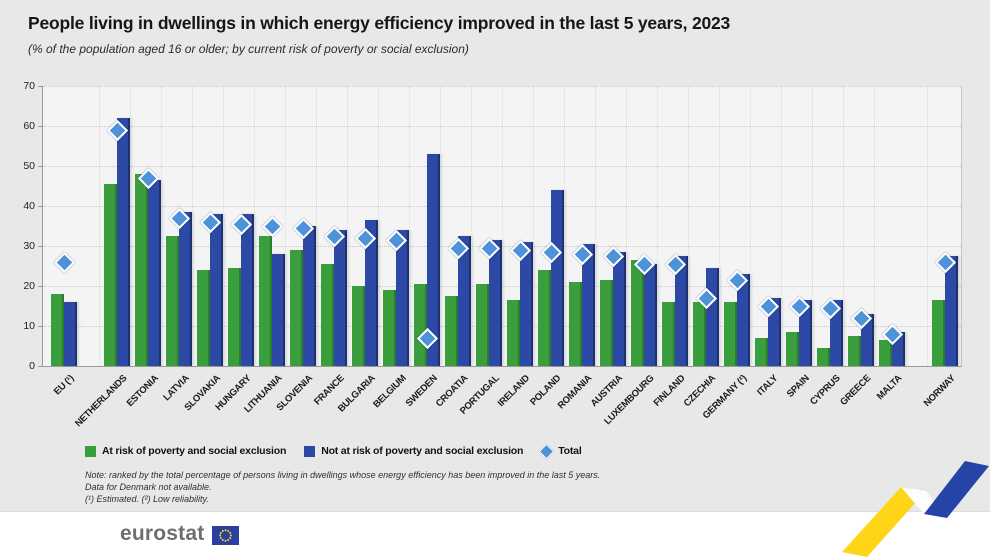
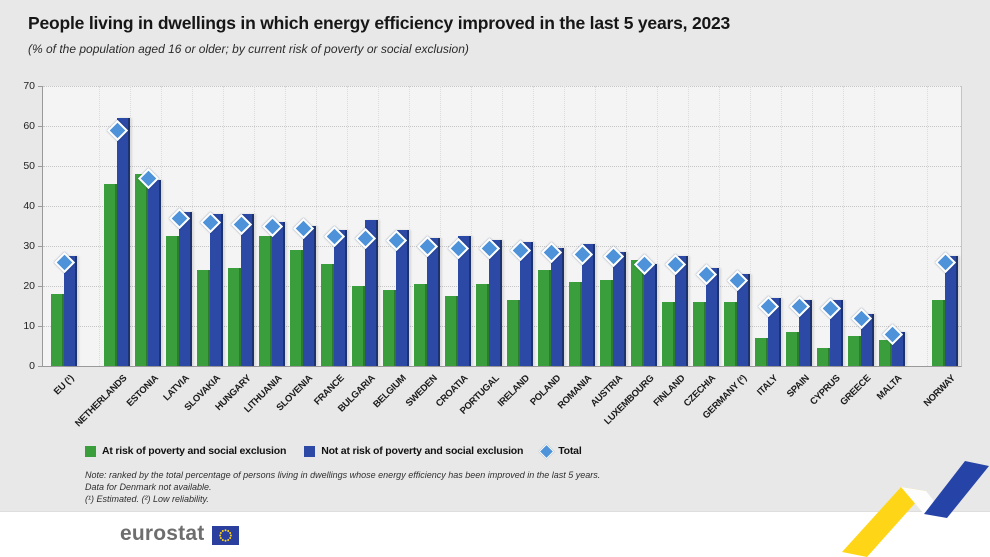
Not at risk of poverty and social exclusion/EU (¹): 16 -> 28
Not at risk of poverty and social exclusion/LITHUANIA: 28 -> 36
Not at risk of poverty and social exclusion/SWEDEN: 53 -> 32
Total/SWEDEN: 7 -> 30
Not at risk of poverty and social exclusion/POLAND: 44 -> 30
Total/CZECHIA: 17 -> 23
